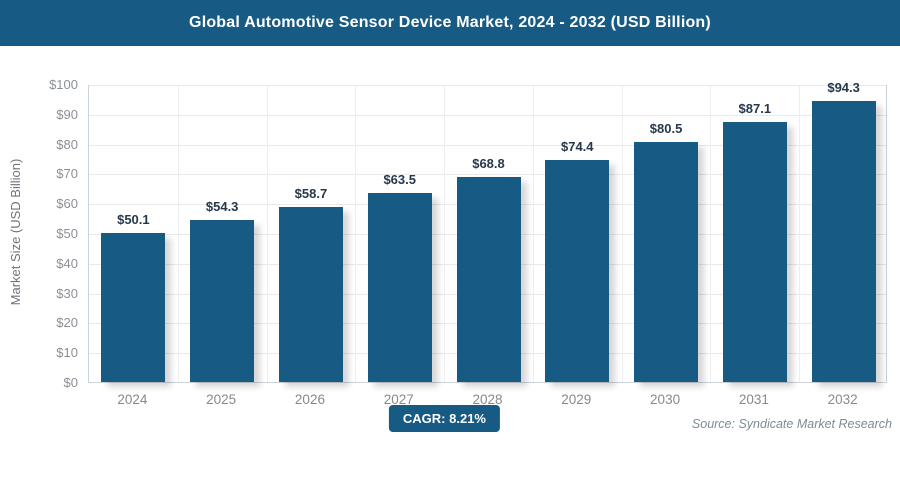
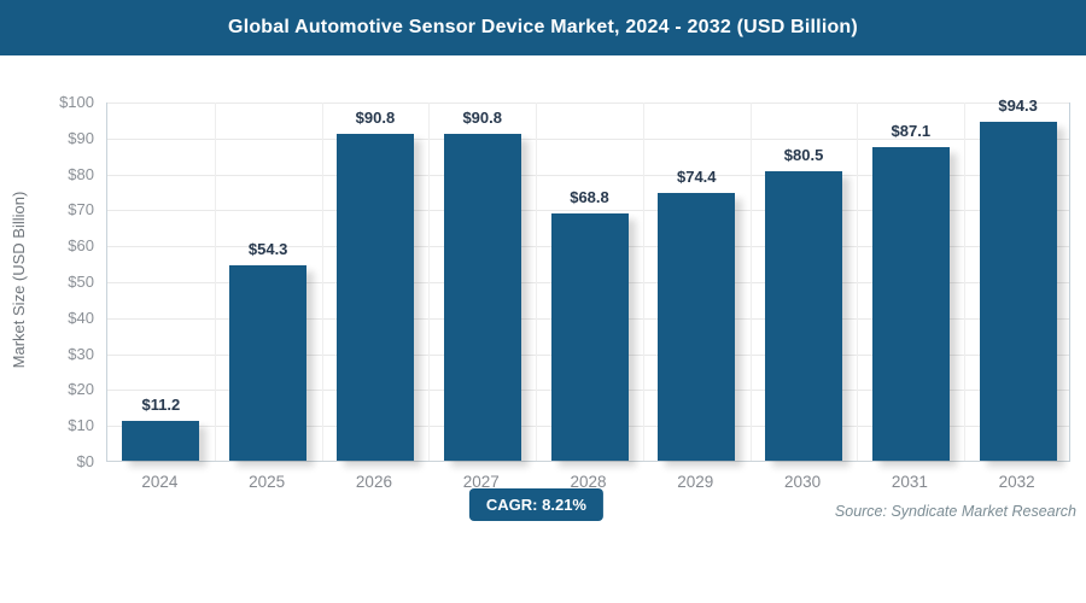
2024: $50.1 -> $11.2
2026: $58.7 -> $90.8
2027: $63.5 -> $90.8
